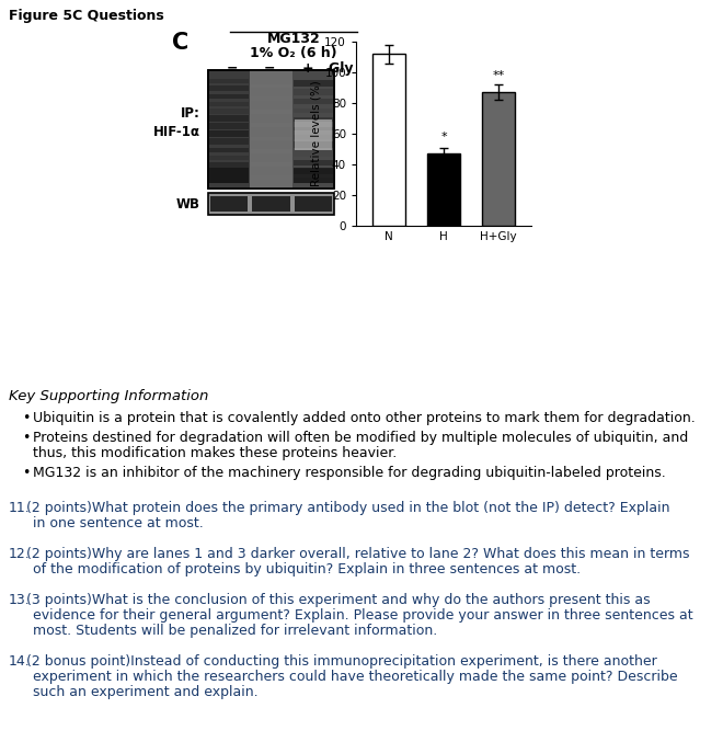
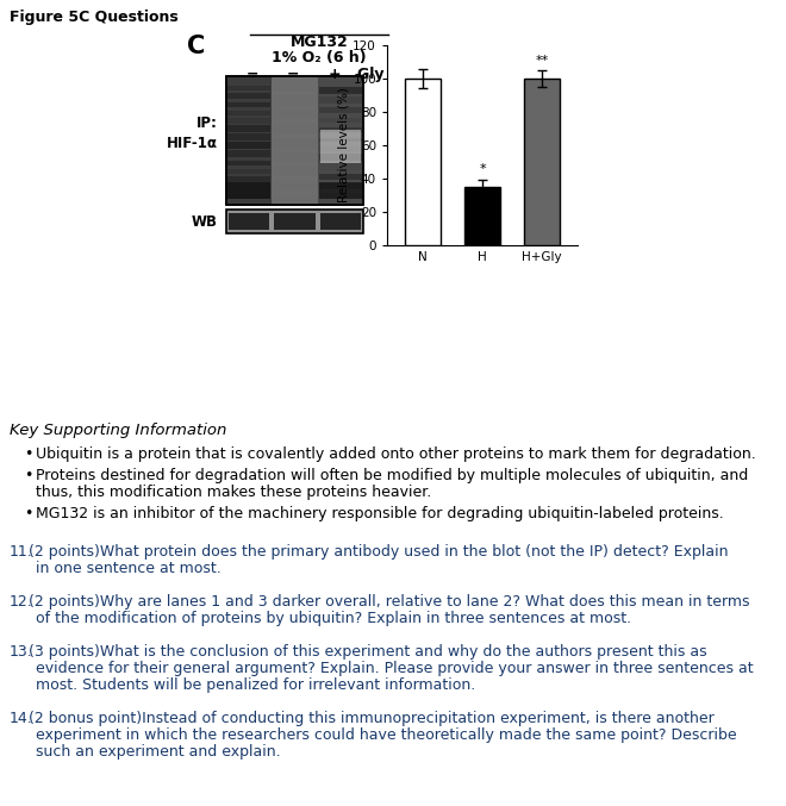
N: 112 -> 100
H: 47 -> 35
H+Gly: 87 -> 100
